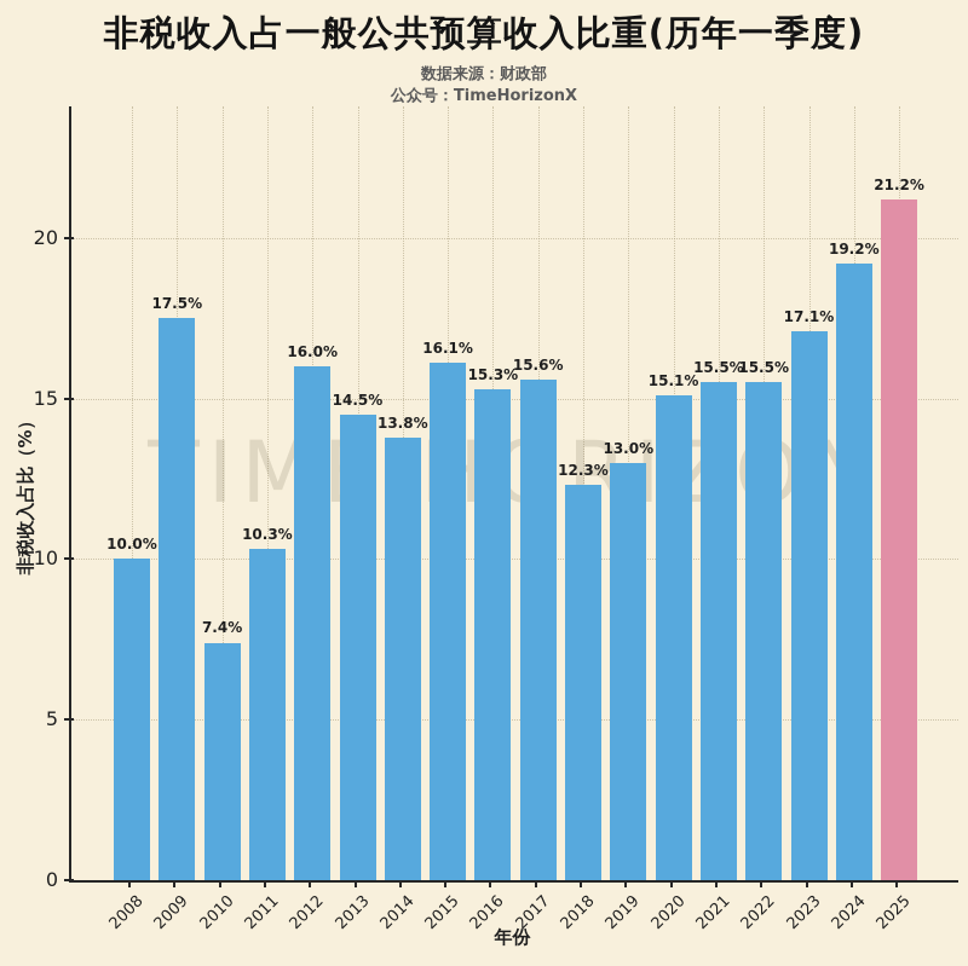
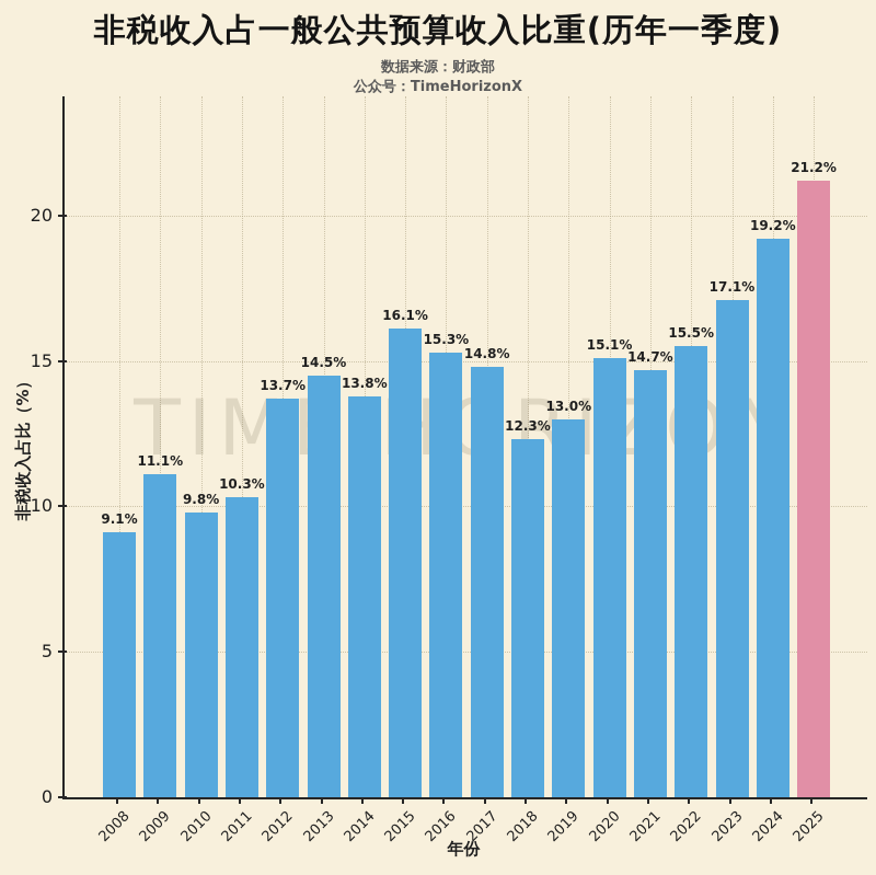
2008: 10.0% -> 9.1%
2009: 17.5% -> 11.1%
2010: 7.4% -> 9.8%
2012: 16.0% -> 13.7%
2017: 15.6% -> 14.8%
2021: 15.5% -> 14.7%
